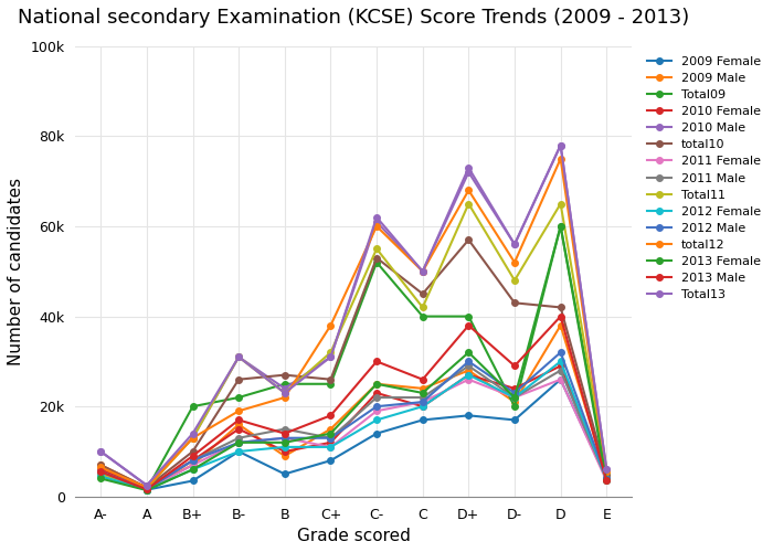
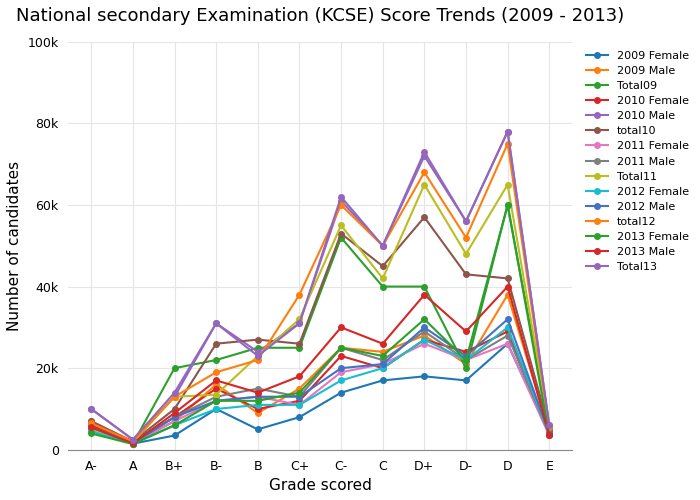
Total11/B-: 31.0k -> 13.5k
2011 Male/C-: 22.0k -> 25.0k
